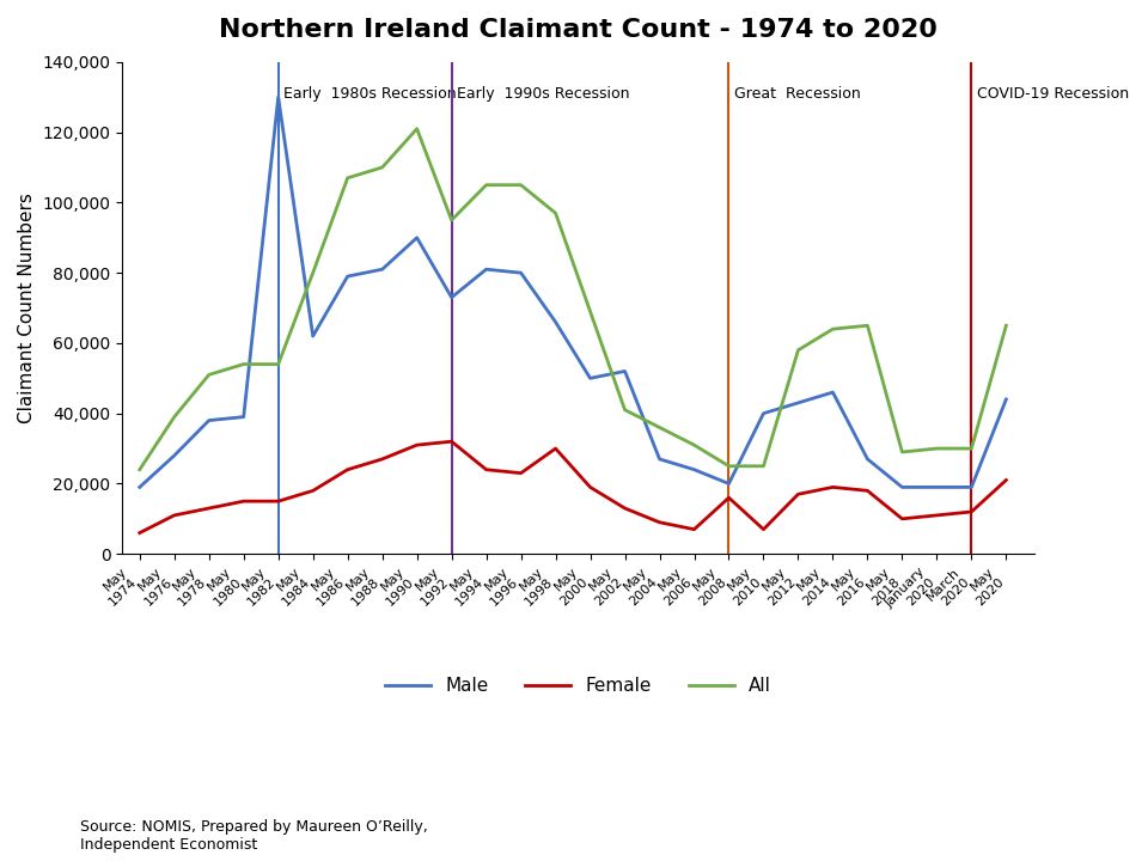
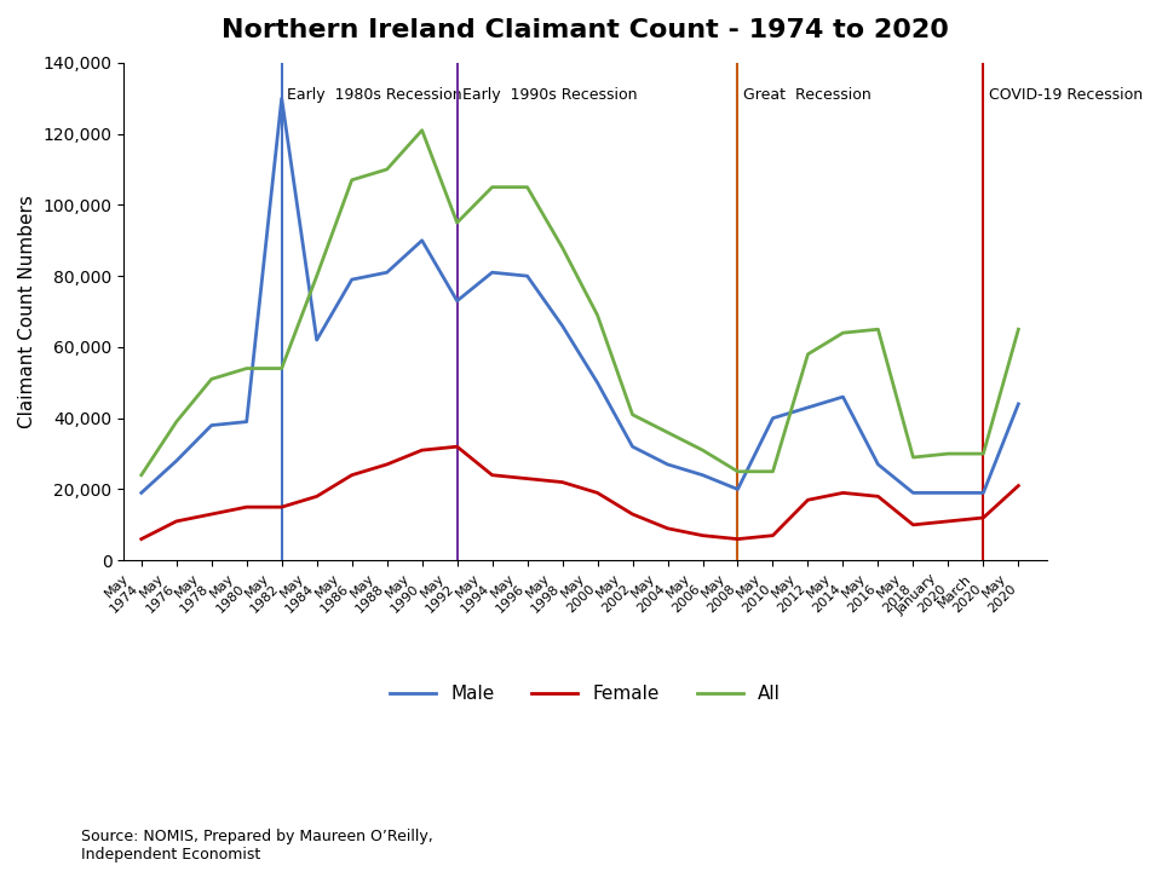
Female/May 1998: 30,000 -> 22,000
All/May 1998: 97,000 -> 88,000
Male/May 2002: 52,000 -> 32,000
Female/May 2008: 16,000 -> 6,000
